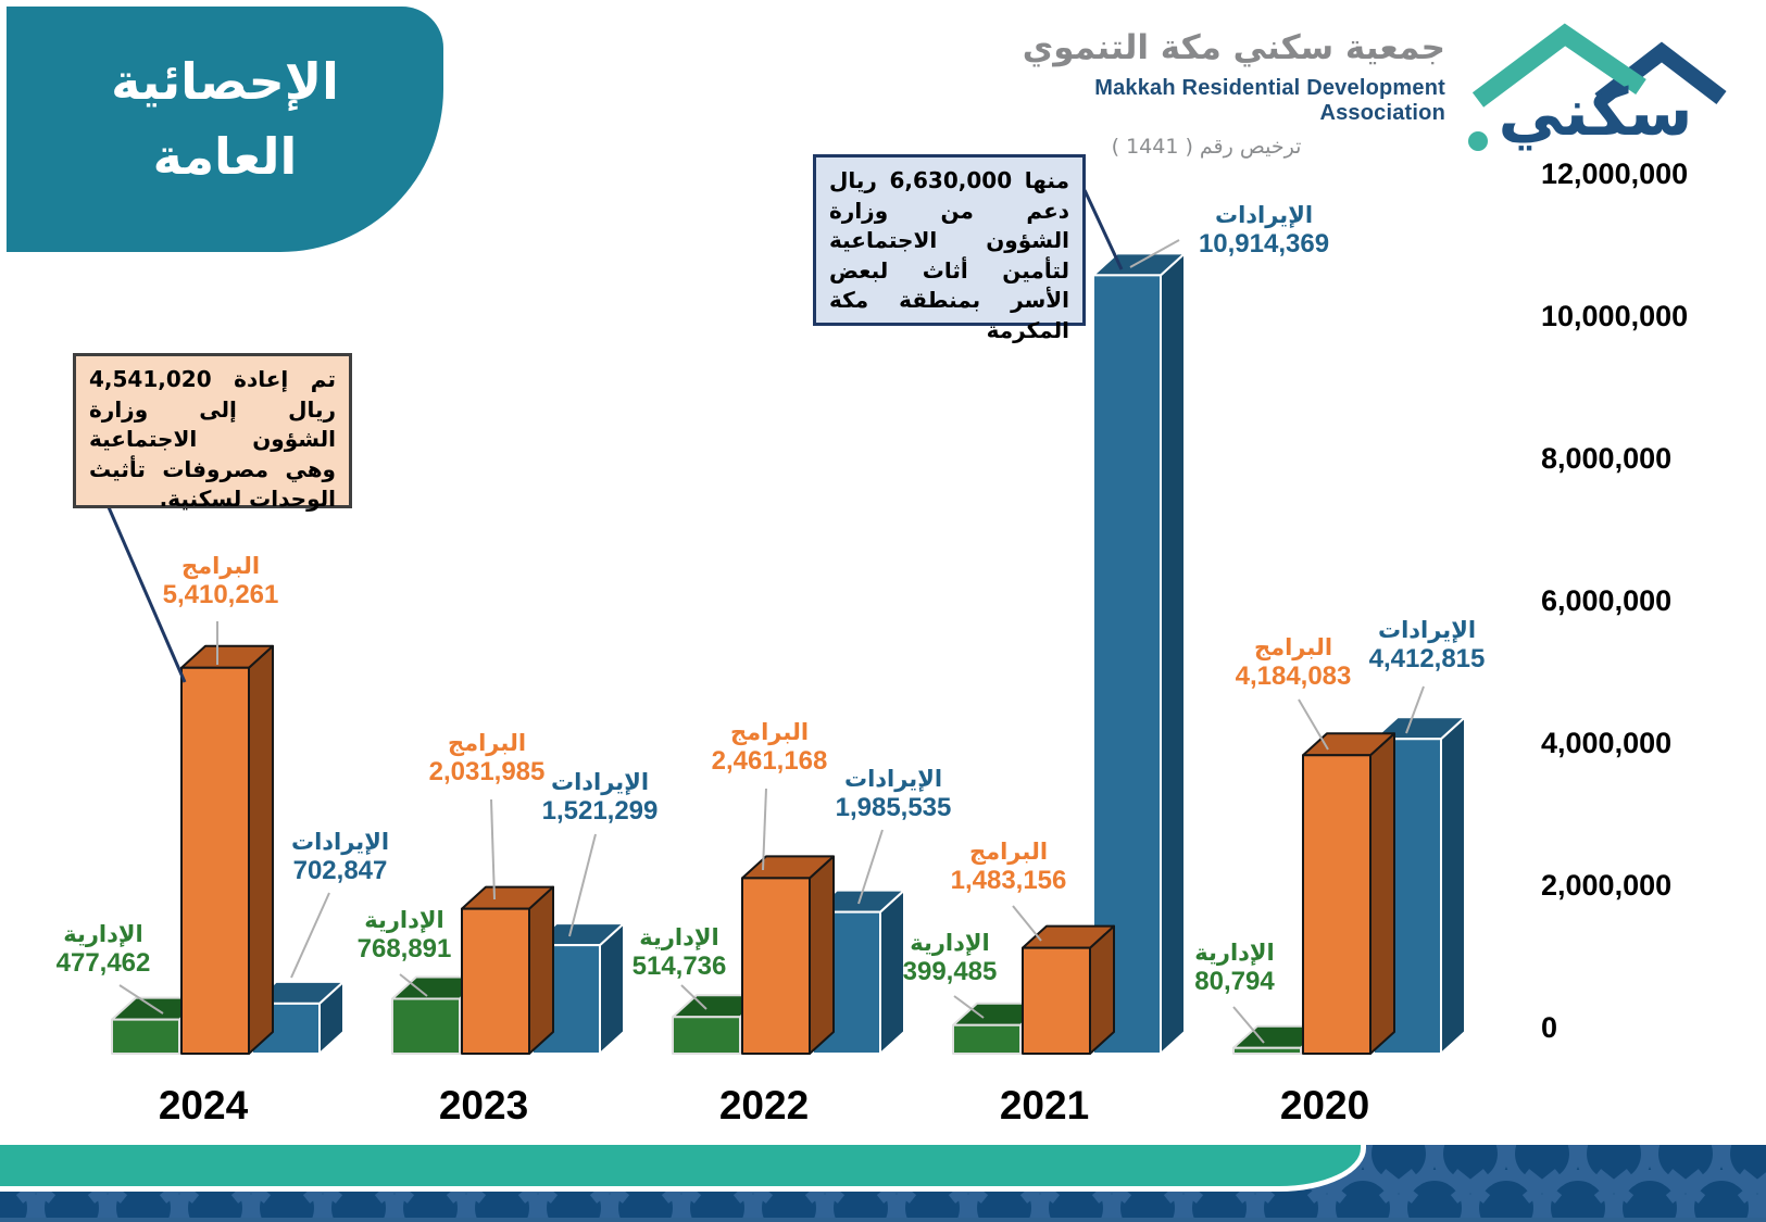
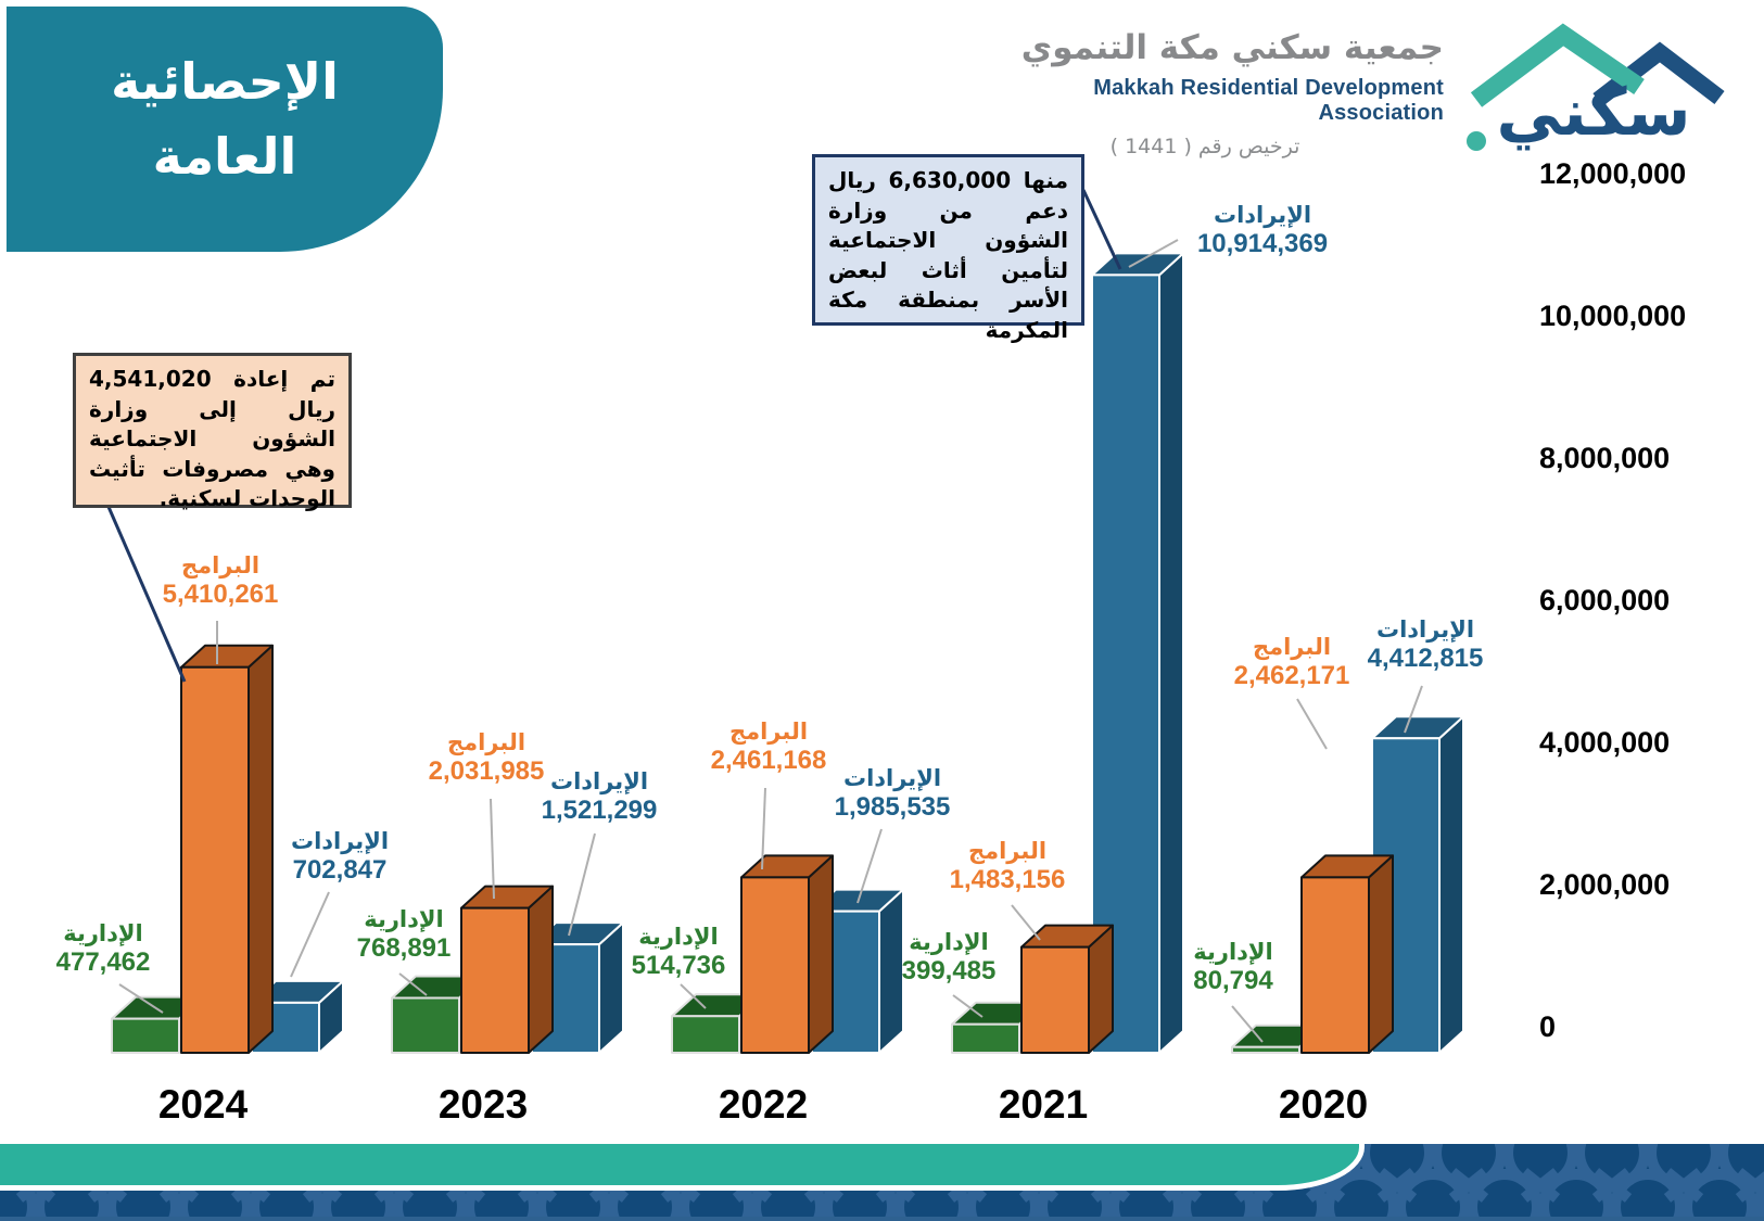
البرامج/2020: 4,184,083 -> 2,462,171
